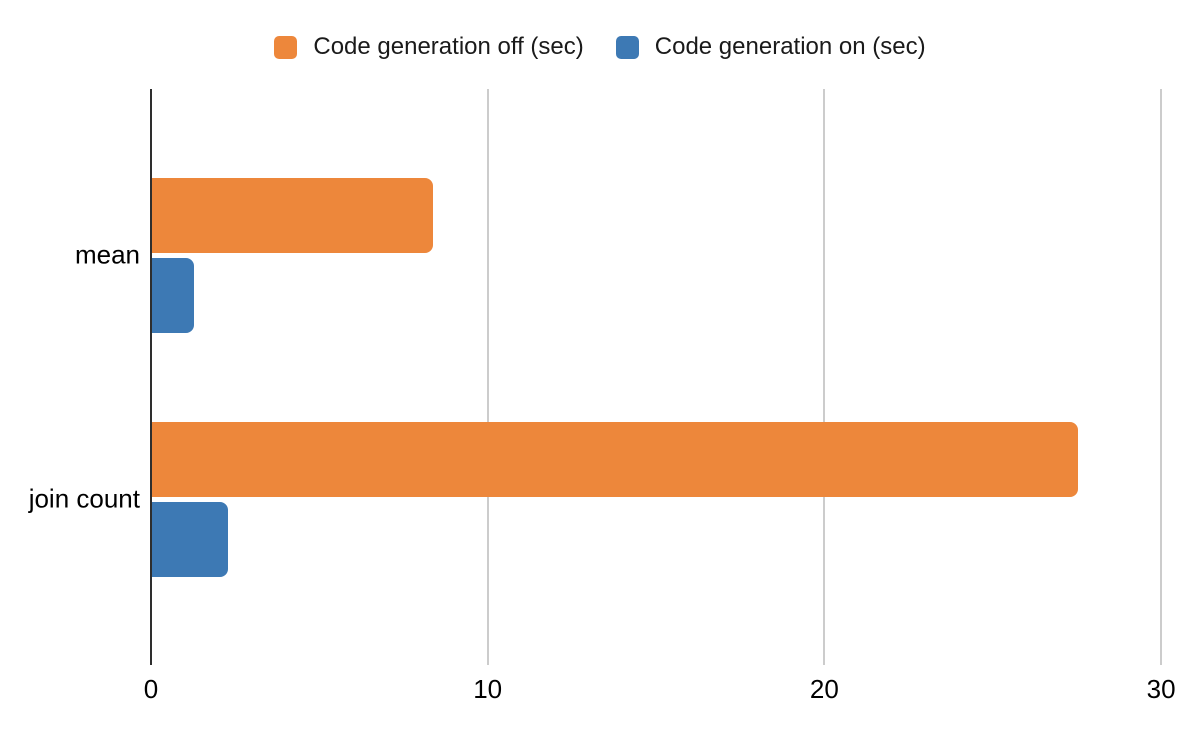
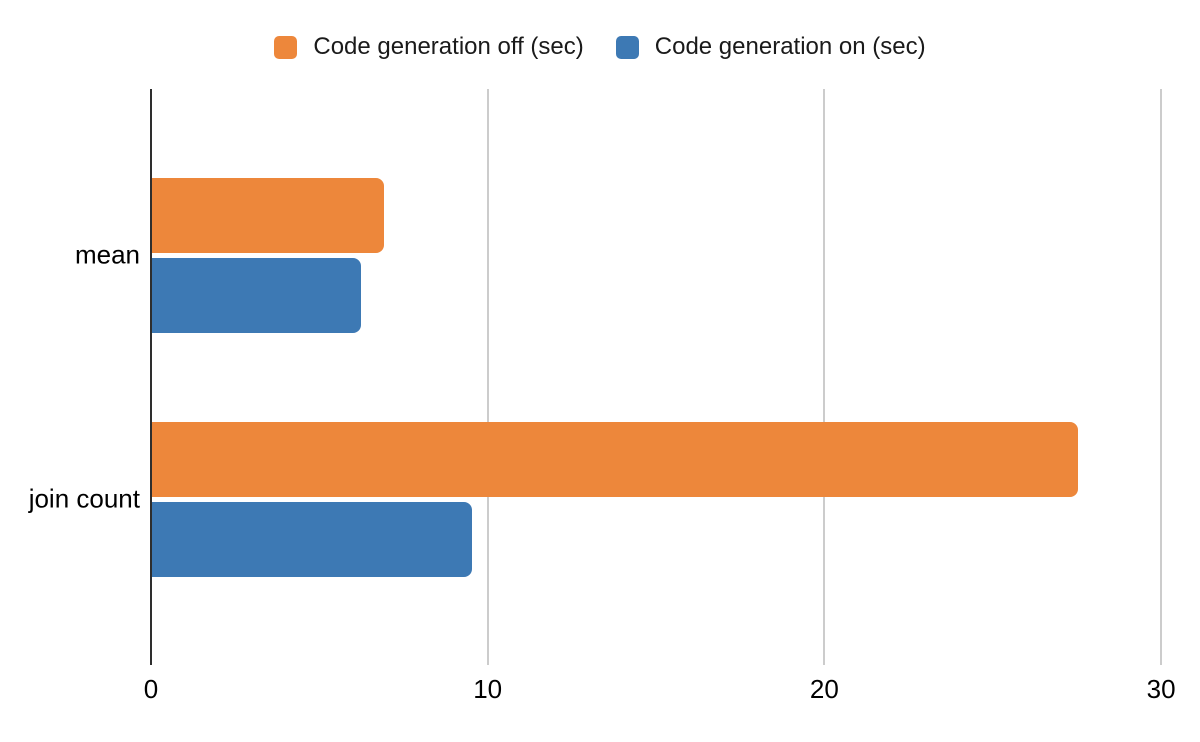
Code generation off (sec)/mean: 8.3 -> 6.9
Code generation on (sec)/mean: 1.2 -> 6.2
Code generation on (sec)/join count: 2.2 -> 9.5
